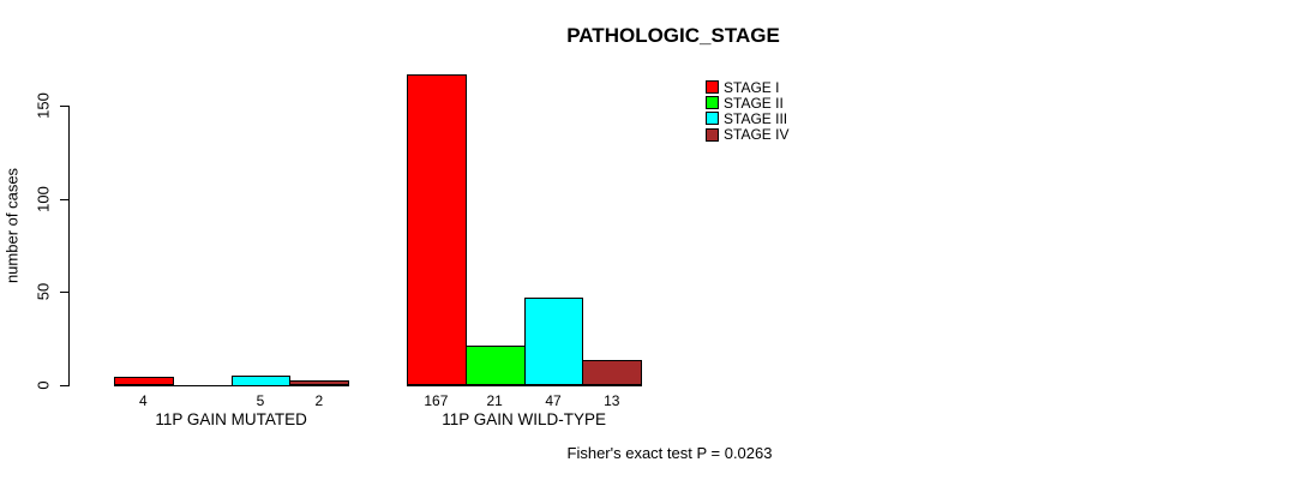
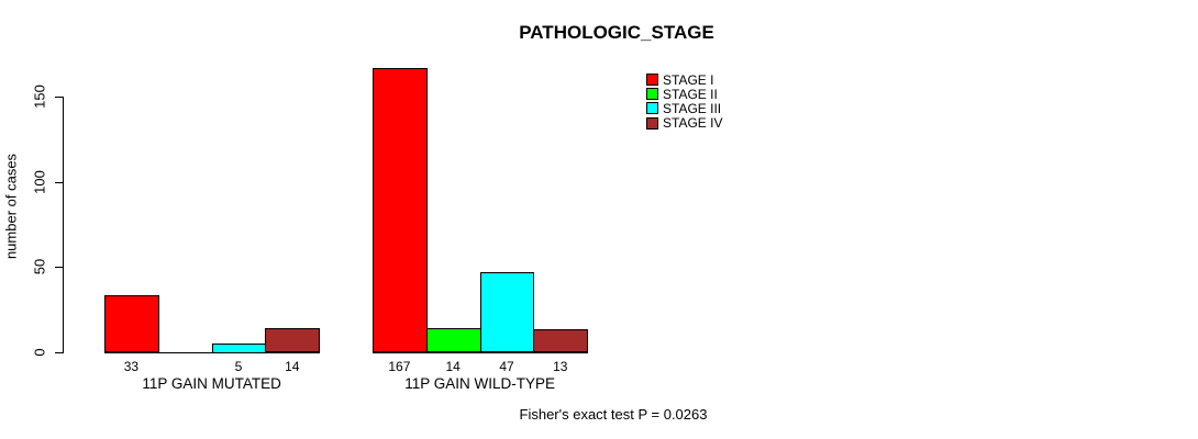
STAGE I/11P GAIN MUTATED: 4 -> 33
STAGE IV/11P GAIN MUTATED: 2 -> 14
STAGE II/11P GAIN WILD-TYPE: 21 -> 14
